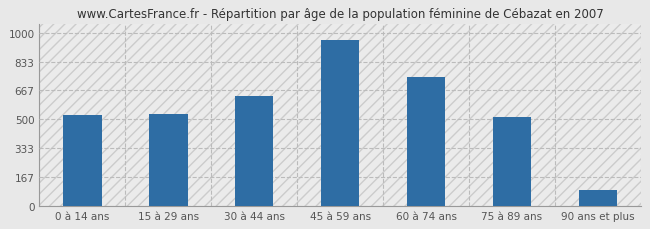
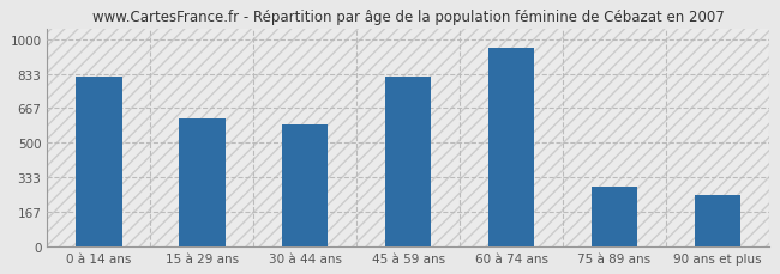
0 à 14 ans: 530 -> 820
15 à 29 ans: 530 -> 620
30 à 44 ans: 640 -> 590
45 à 59 ans: 960 -> 820
60 à 74 ans: 740 -> 960
75 à 89 ans: 510 -> 290
90 ans et plus: 90 -> 250
